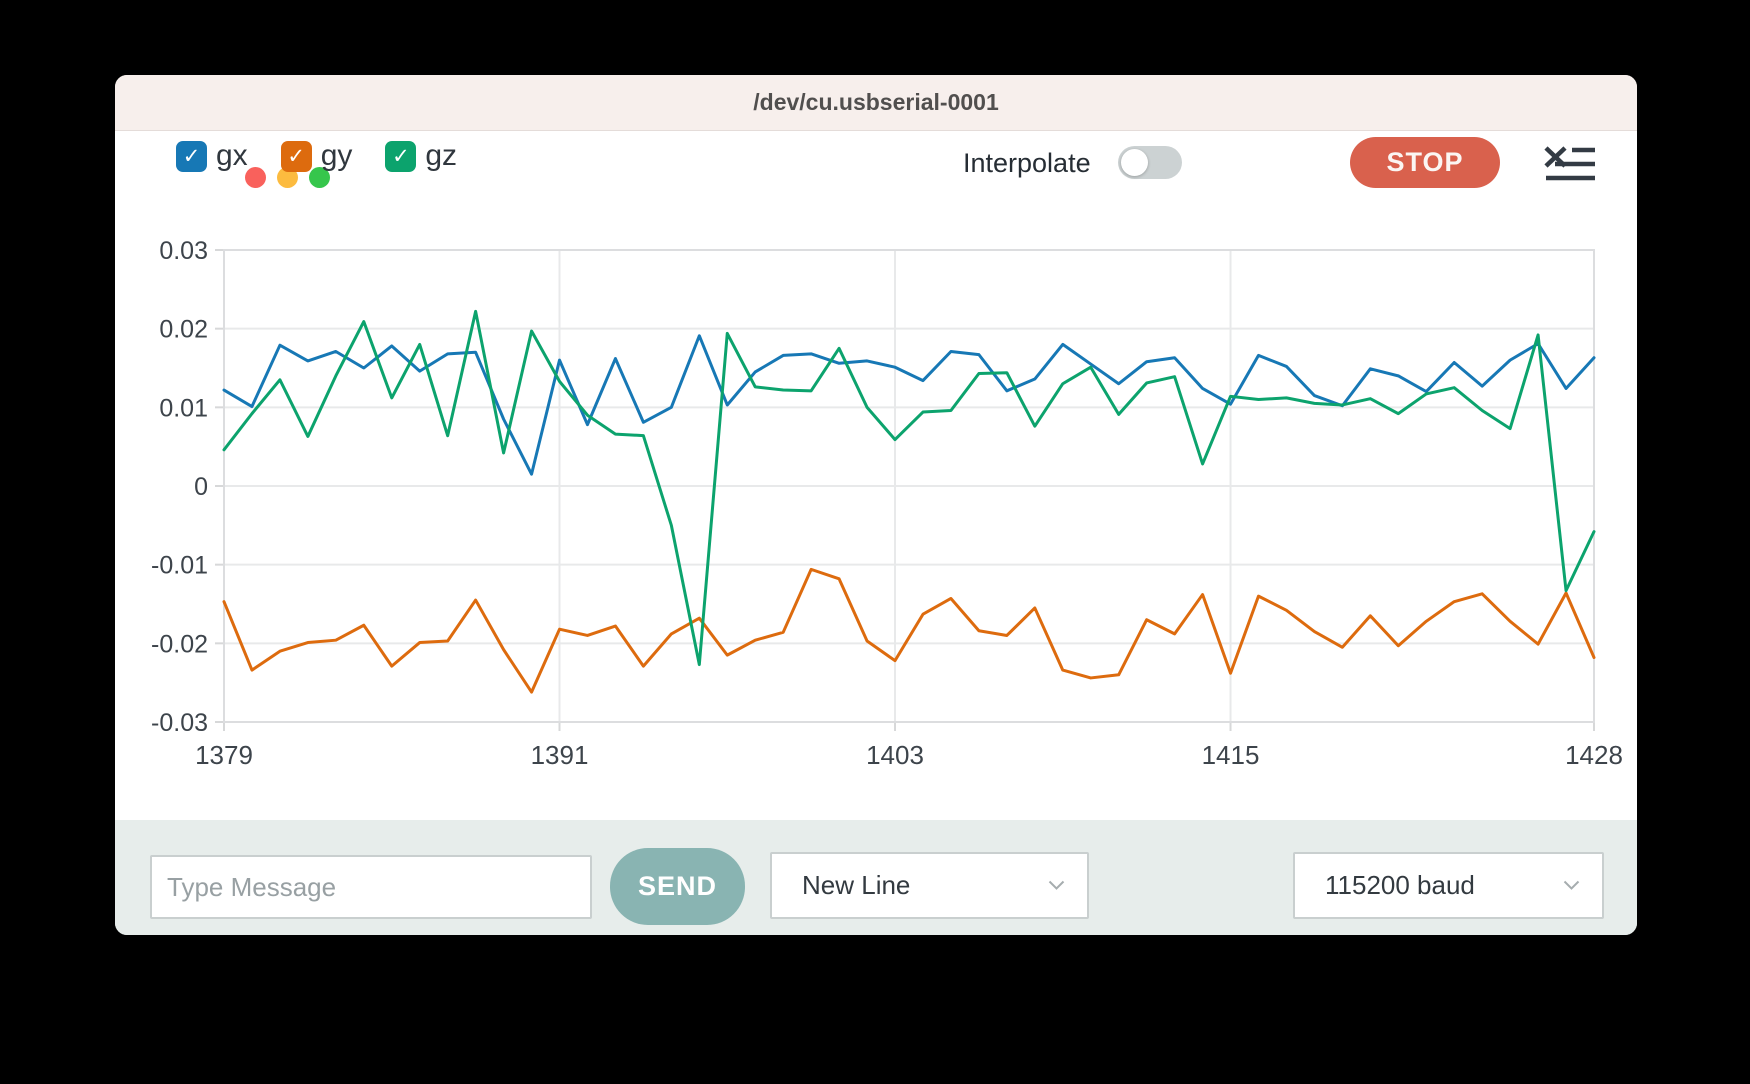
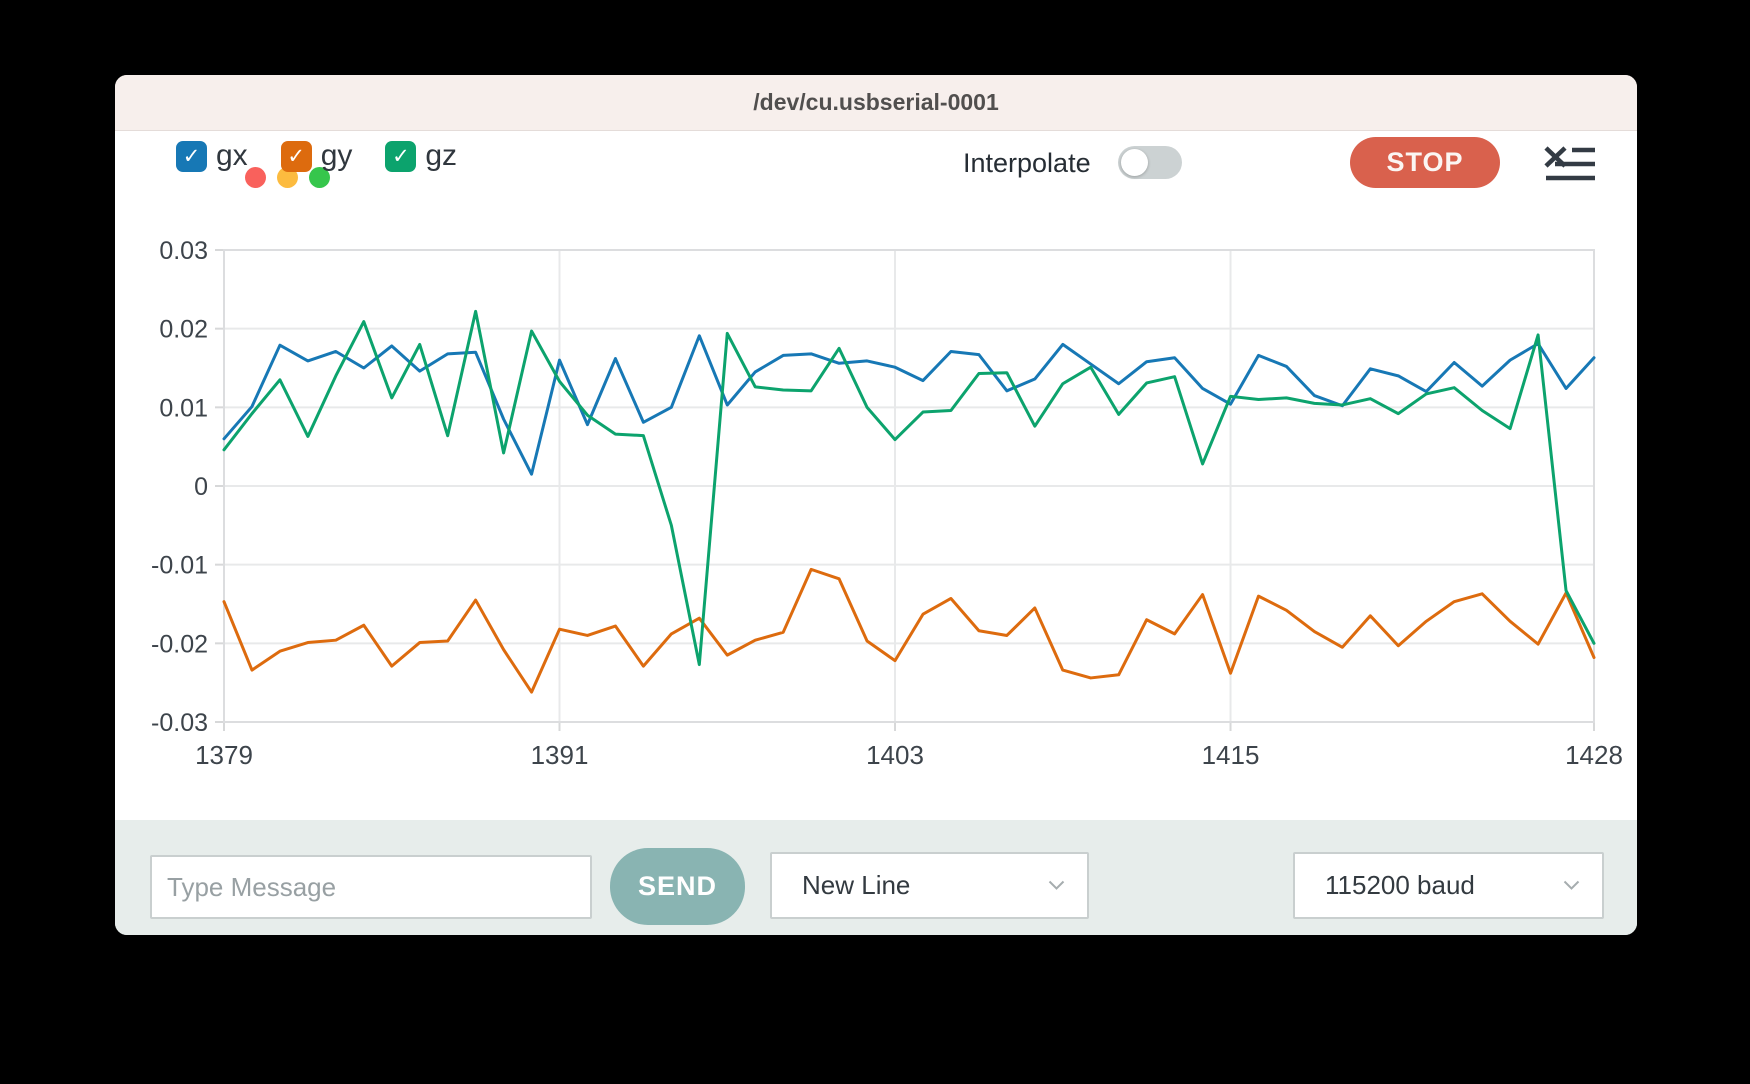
gx/1379: 0.012 -> 0.006
gz/1428: -0.006 -> -0.020
